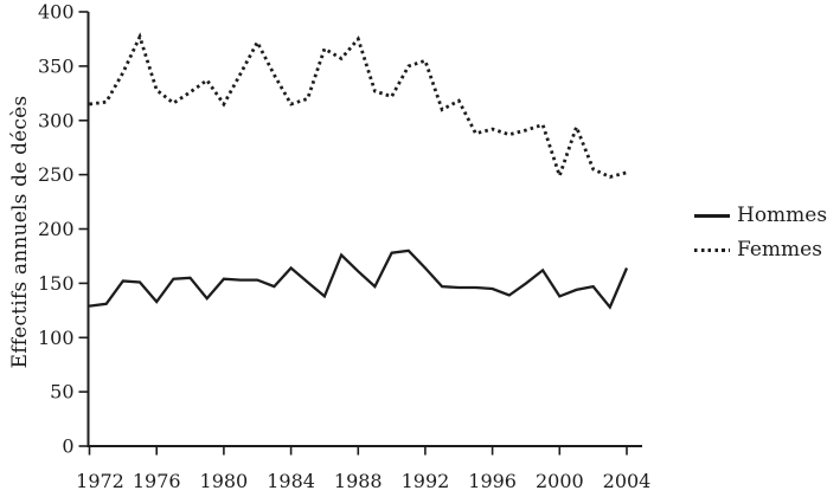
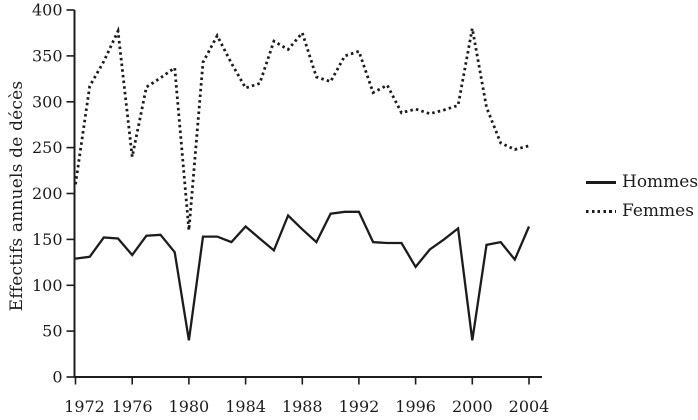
Femmes/1972: 320 -> 210
Femmes/1976: 330 -> 240
Hommes/1980: 150 -> 40
Femmes/1980: 320 -> 160
Hommes/1992: 160 -> 180
Hommes/1996: 140 -> 120
Hommes/2000: 140 -> 40
Femmes/2000: 250 -> 380
